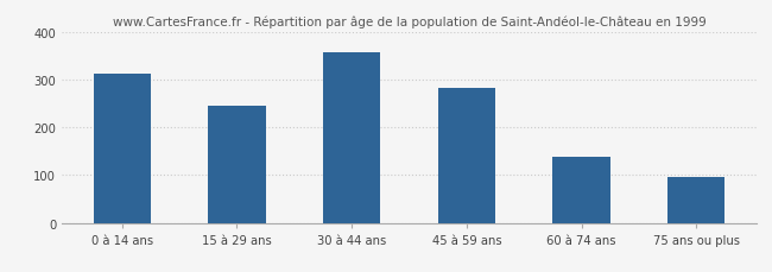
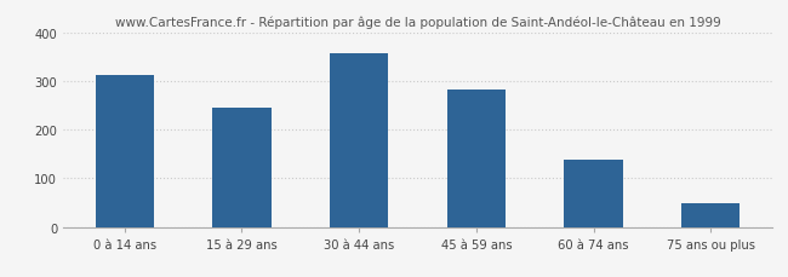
75 ans ou plus: 95 -> 49
